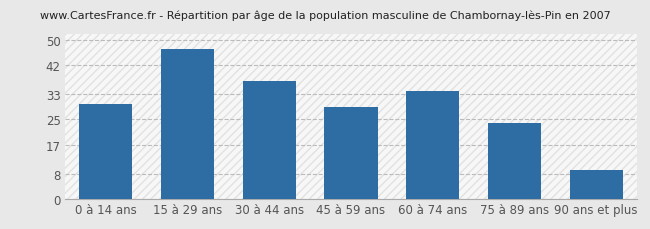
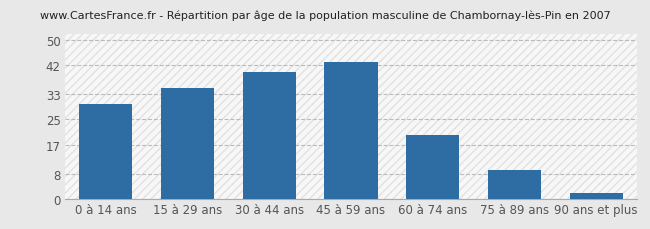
15 à 29 ans: 47 -> 35
30 à 44 ans: 37 -> 40
45 à 59 ans: 29 -> 43
60 à 74 ans: 34 -> 20
75 à 89 ans: 24 -> 9
90 ans et plus: 9 -> 2
